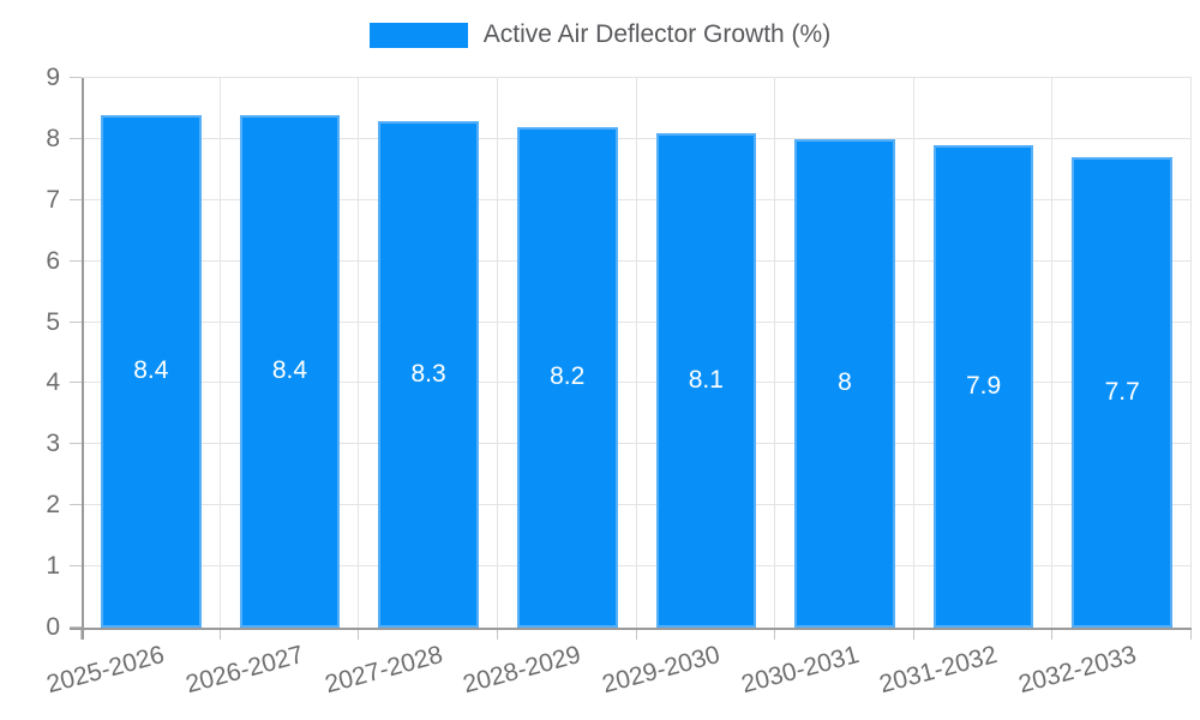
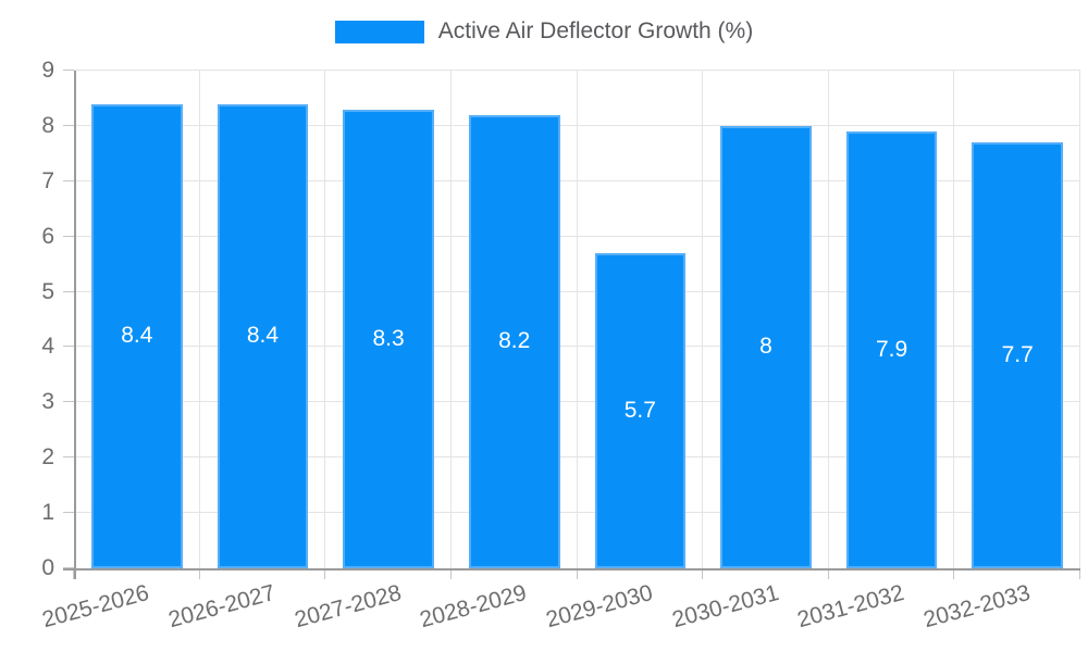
2029-2030: 8.1 -> 5.7
